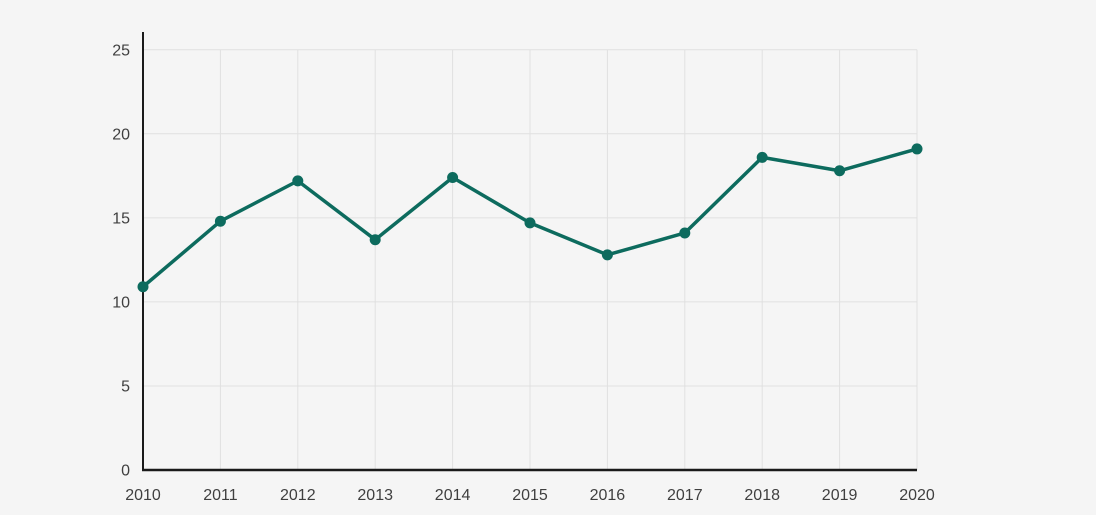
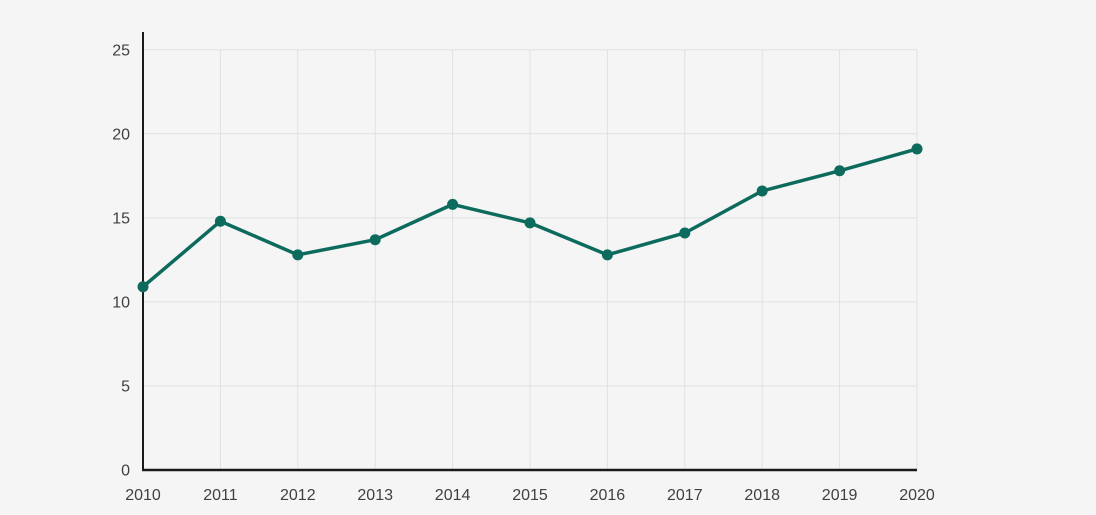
2012: 17.2 -> 12.8
2014: 17.4 -> 15.8
2018: 18.6 -> 16.6
